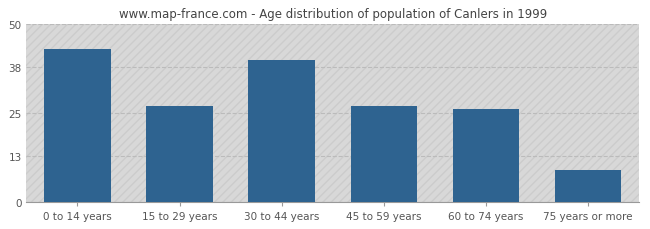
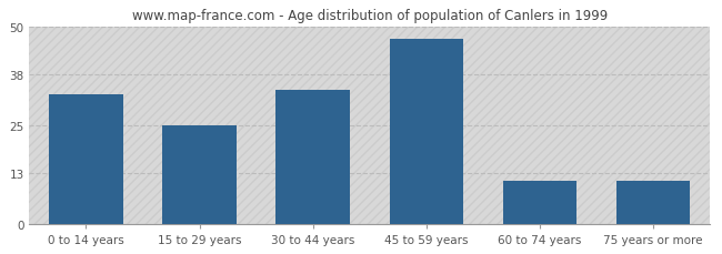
0 to 14 years: 43 -> 33
15 to 29 years: 27 -> 25
30 to 44 years: 40 -> 34
45 to 59 years: 27 -> 47
60 to 74 years: 26 -> 11
75 years or more: 9 -> 11
